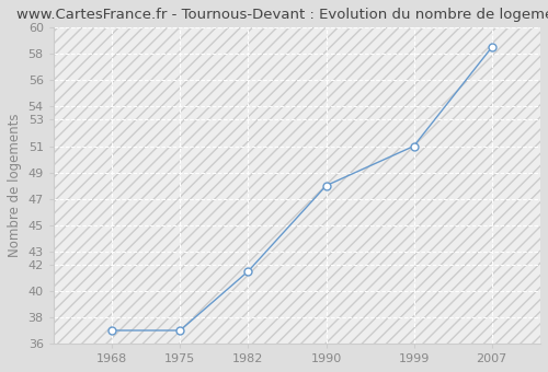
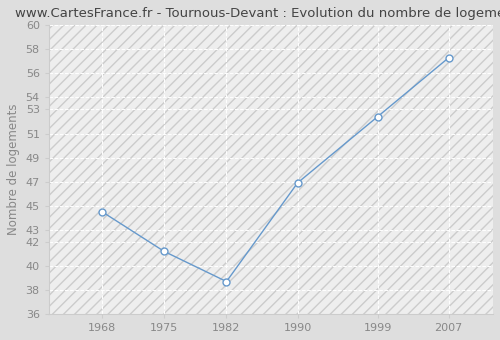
1968: 37.0 -> 44.5
1975: 37.0 -> 41.2
1982: 41.5 -> 38.7
1990: 48.0 -> 46.9
1999: 51.0 -> 52.4
2007: 58.5 -> 57.3
